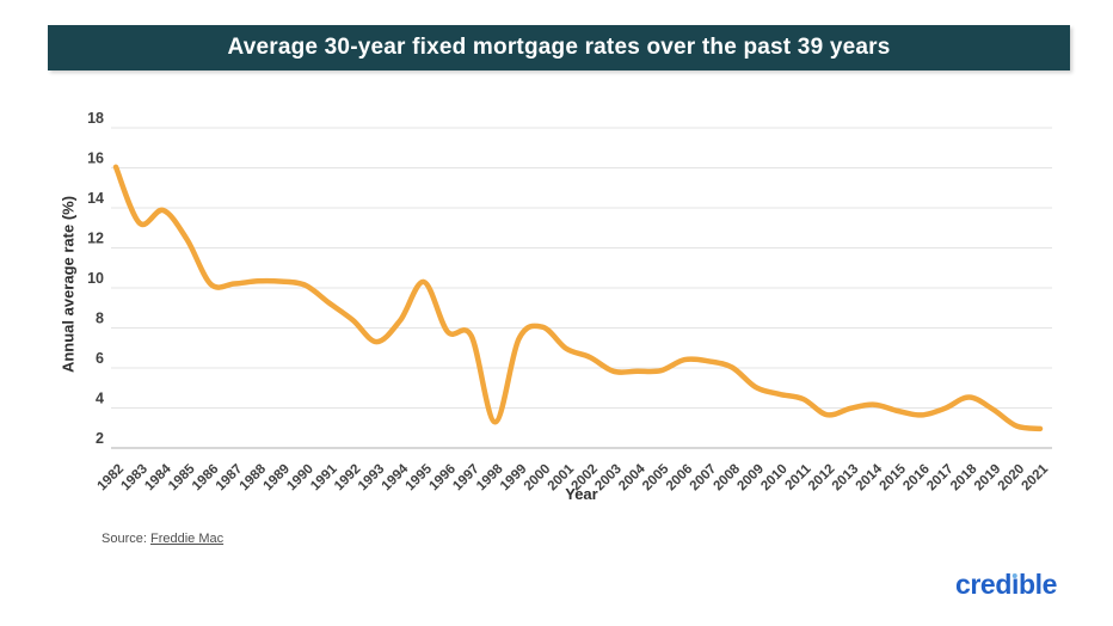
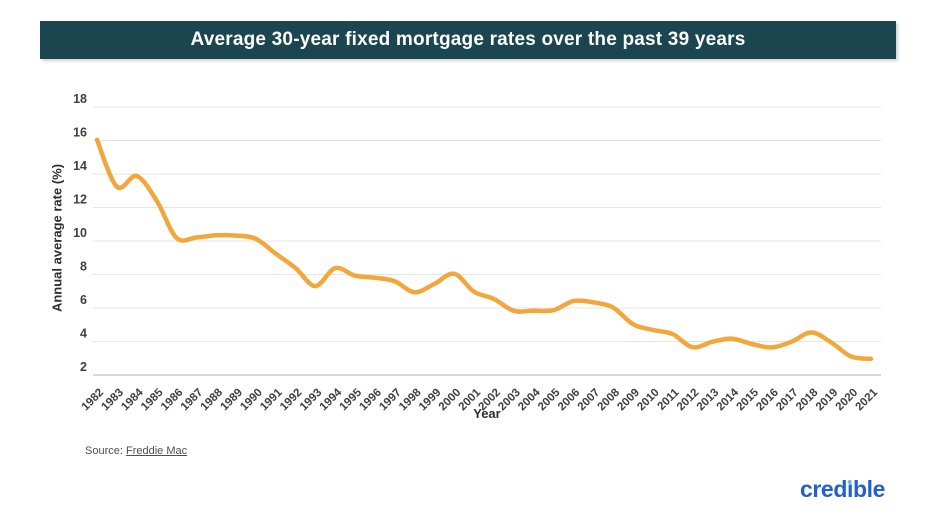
1995: 10.3 -> 7.9
1998: 3.3 -> 6.9
